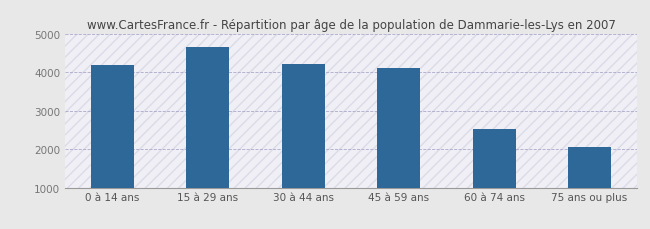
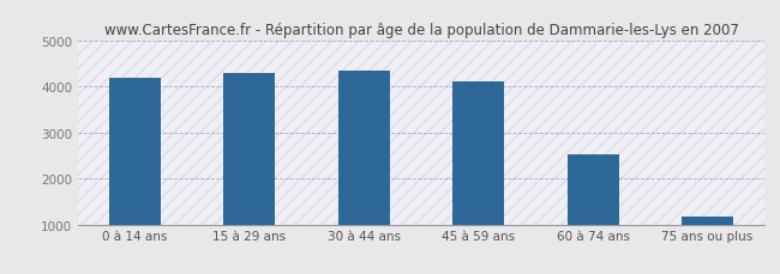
15 à 29 ans: 4650 -> 4280
30 à 44 ans: 4200 -> 4330
75 ans ou plus: 2050 -> 1170
